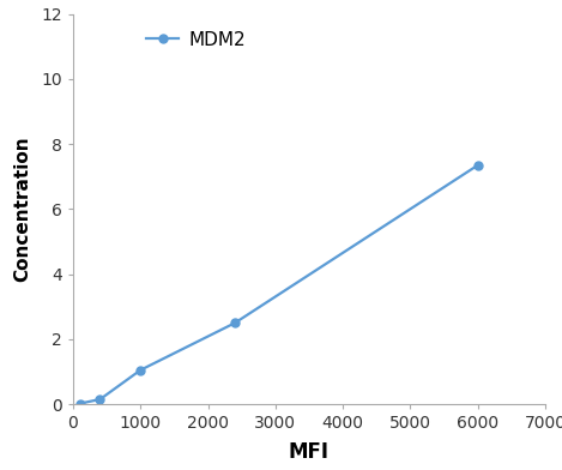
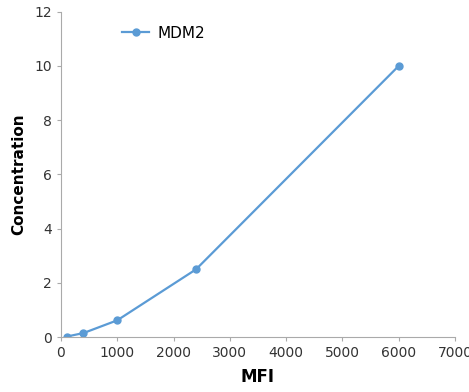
1000: 1.05 -> 0.62
6000: 7.35 -> 10.00
